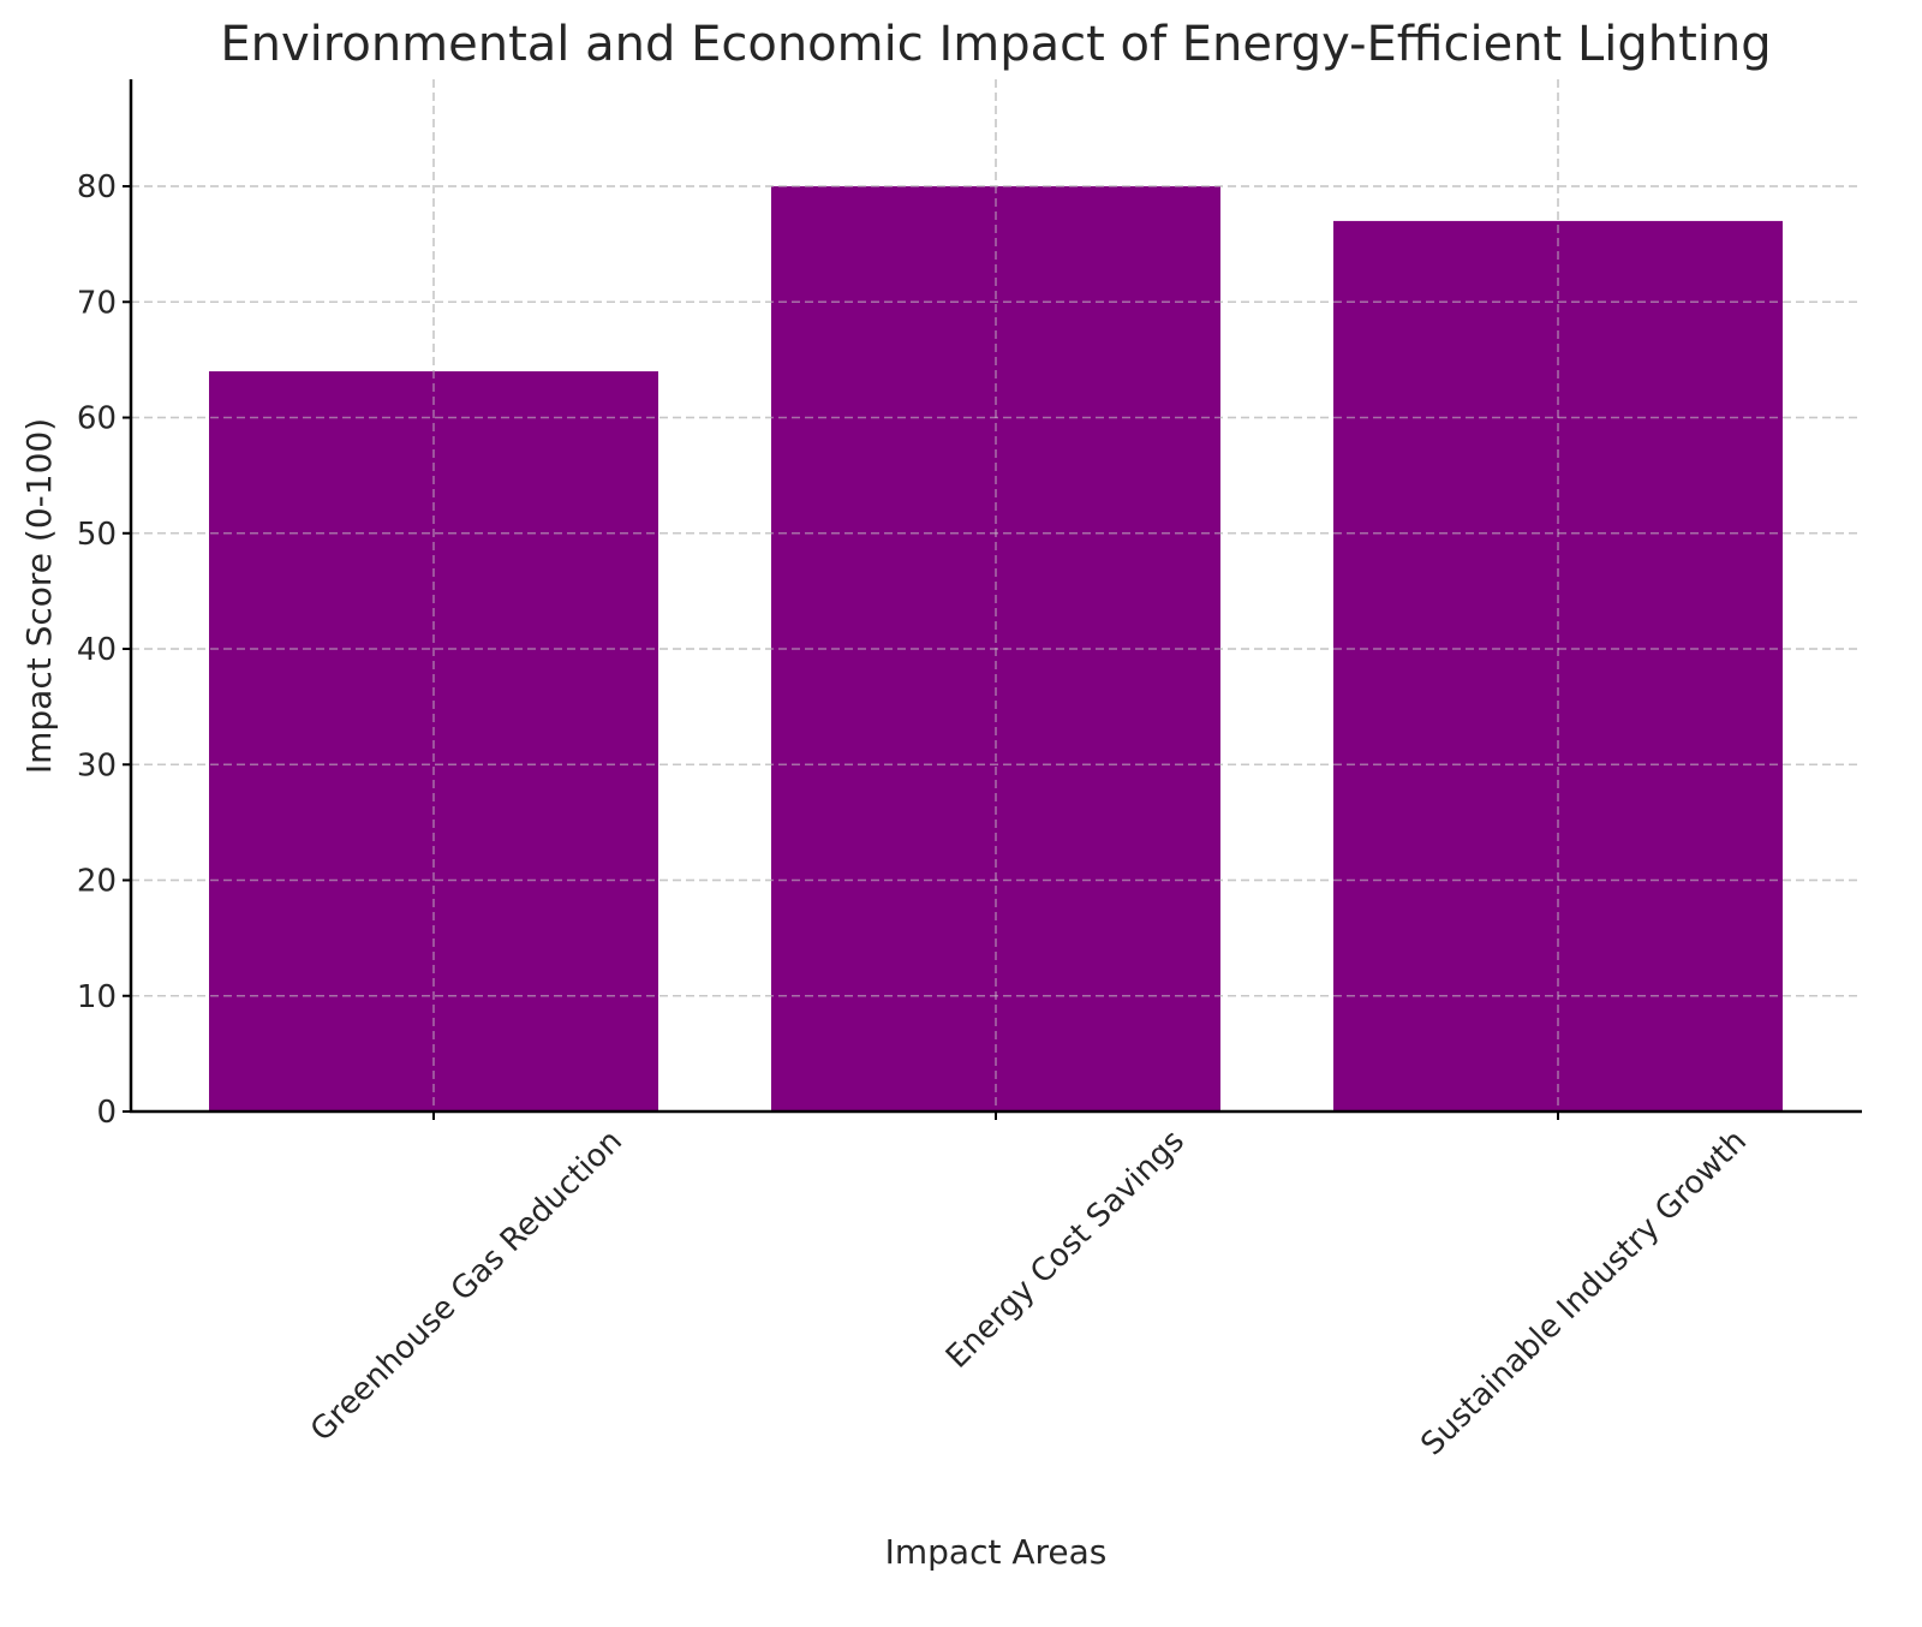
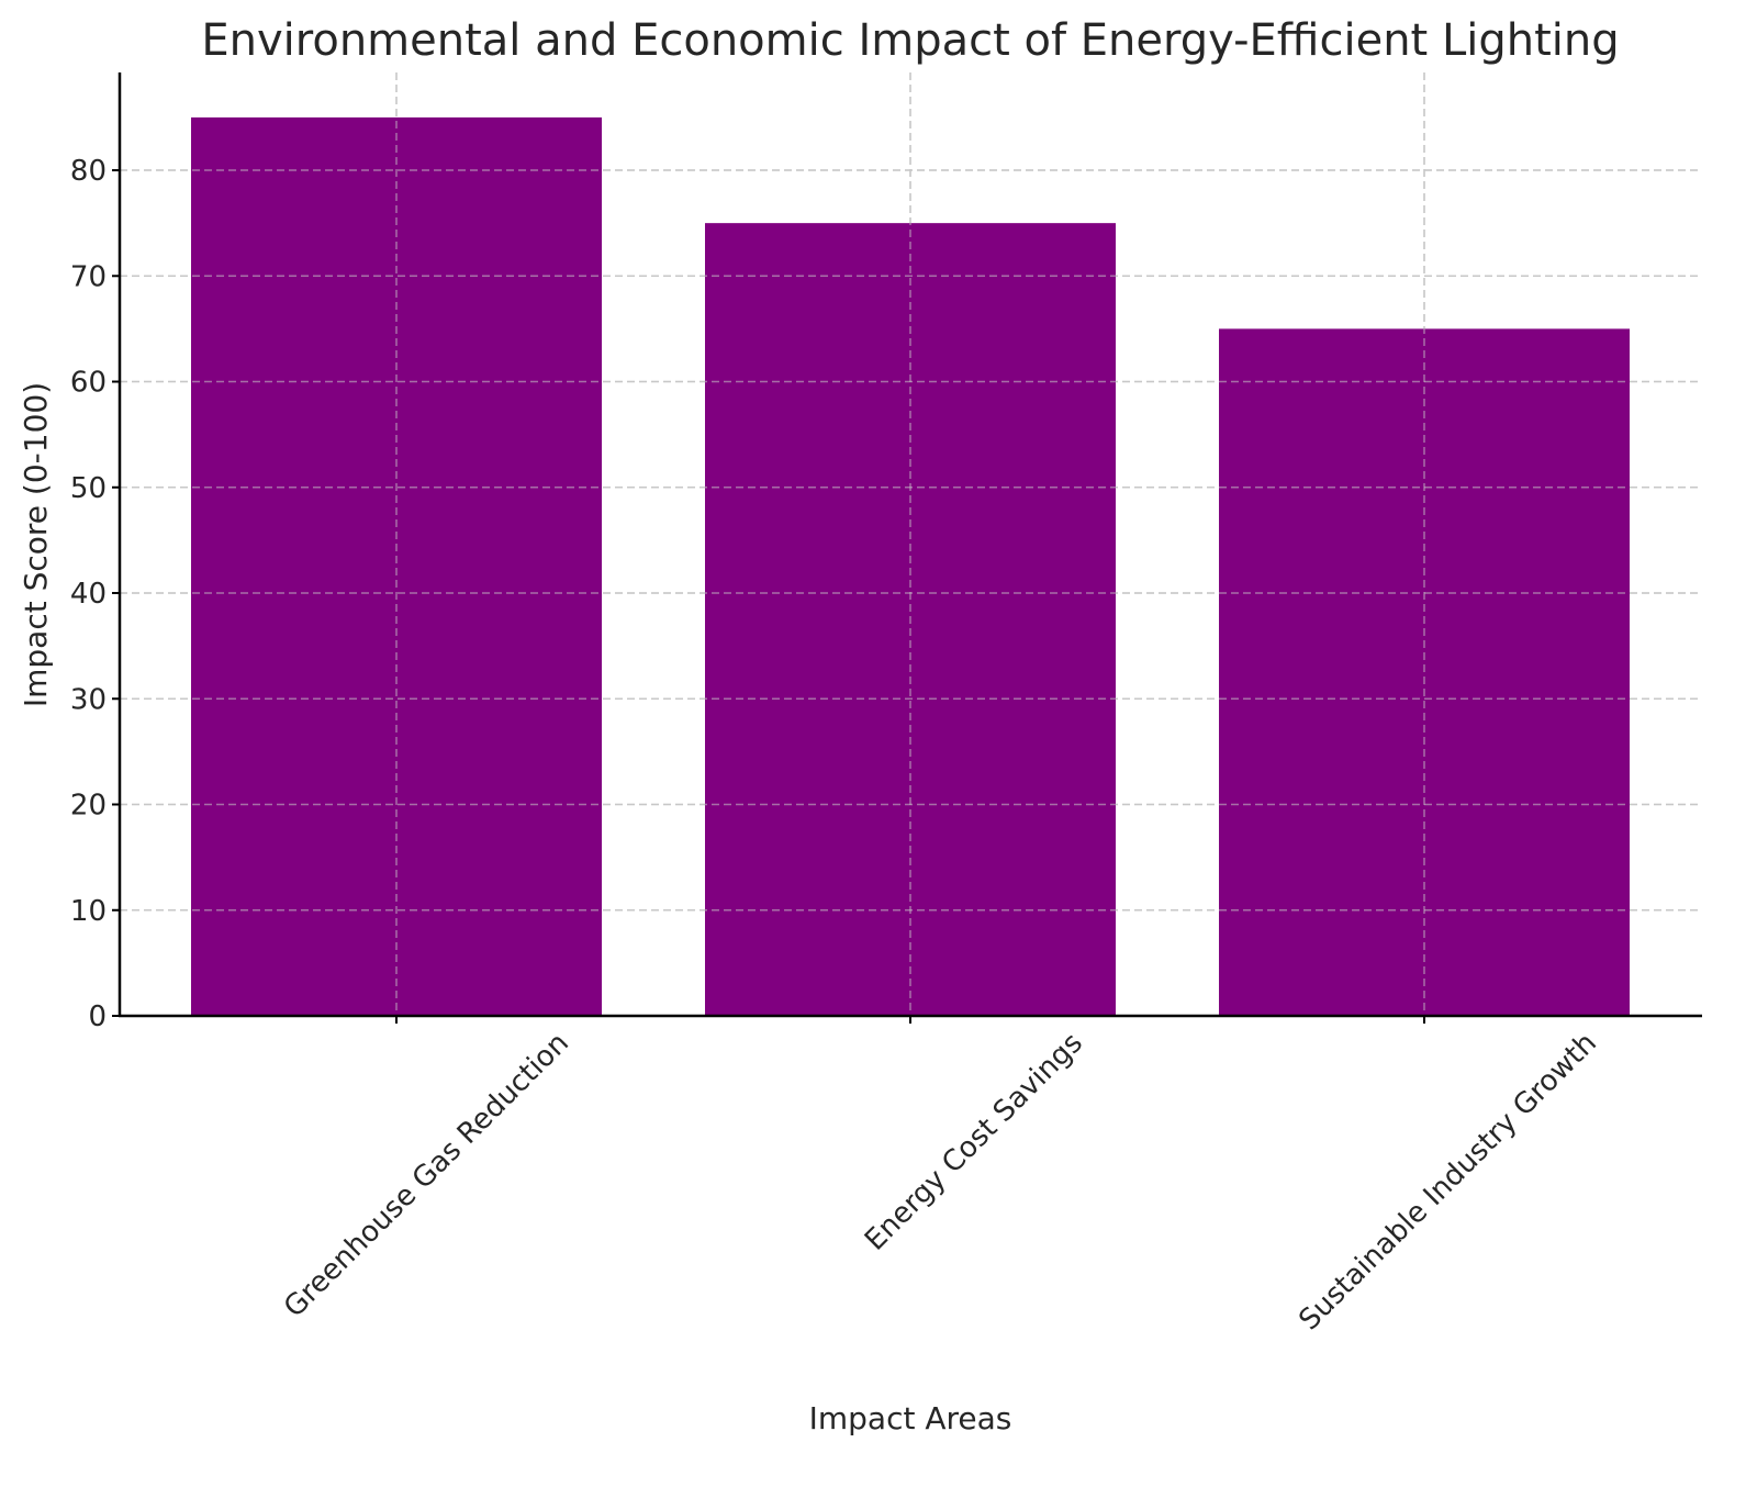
Greenhouse Gas Reduction: 64 -> 85
Energy Cost Savings: 80 -> 75
Sustainable Industry Growth: 77 -> 65
